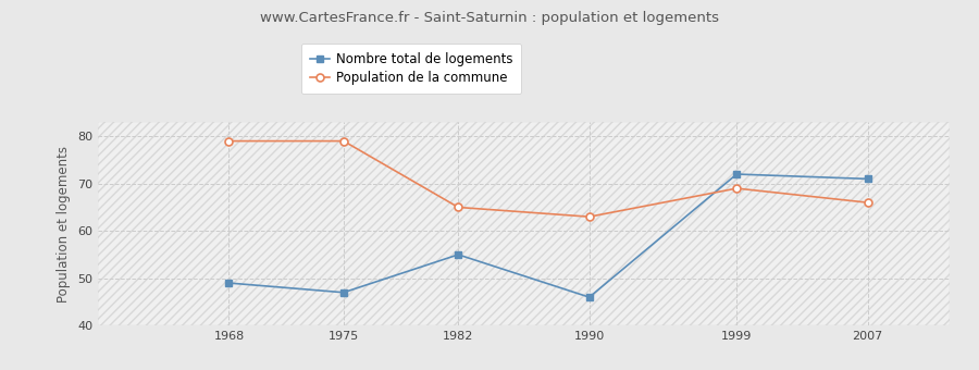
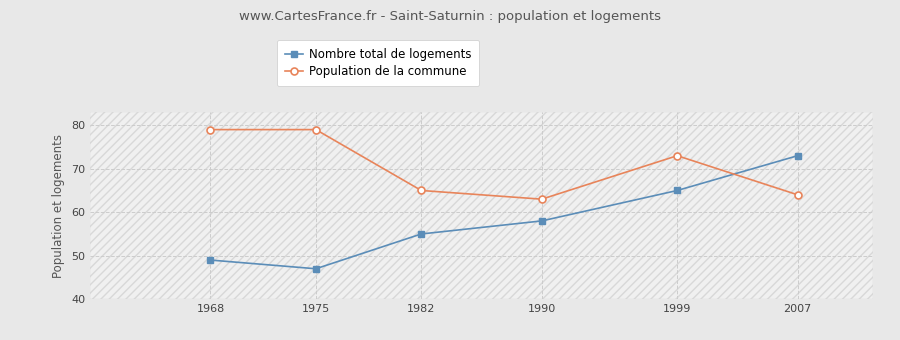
Nombre total de logements/1990: 46 -> 58
Nombre total de logements/1999: 72 -> 65
Population de la commune/1999: 69 -> 73
Nombre total de logements/2007: 71 -> 73
Population de la commune/2007: 66 -> 64
